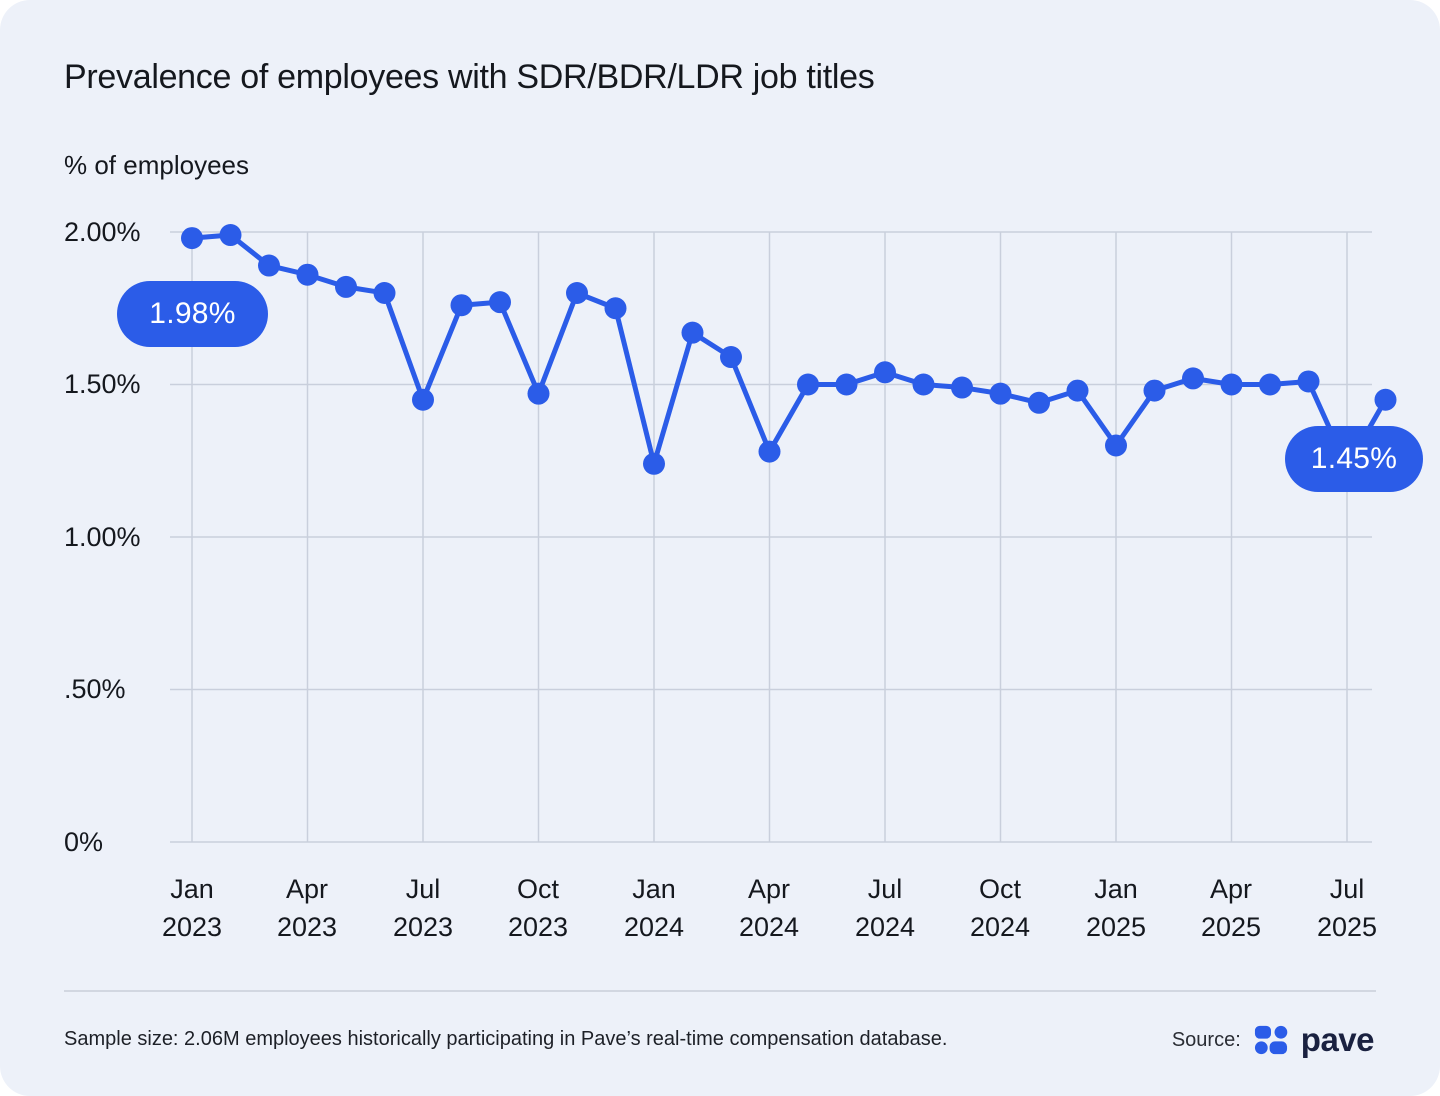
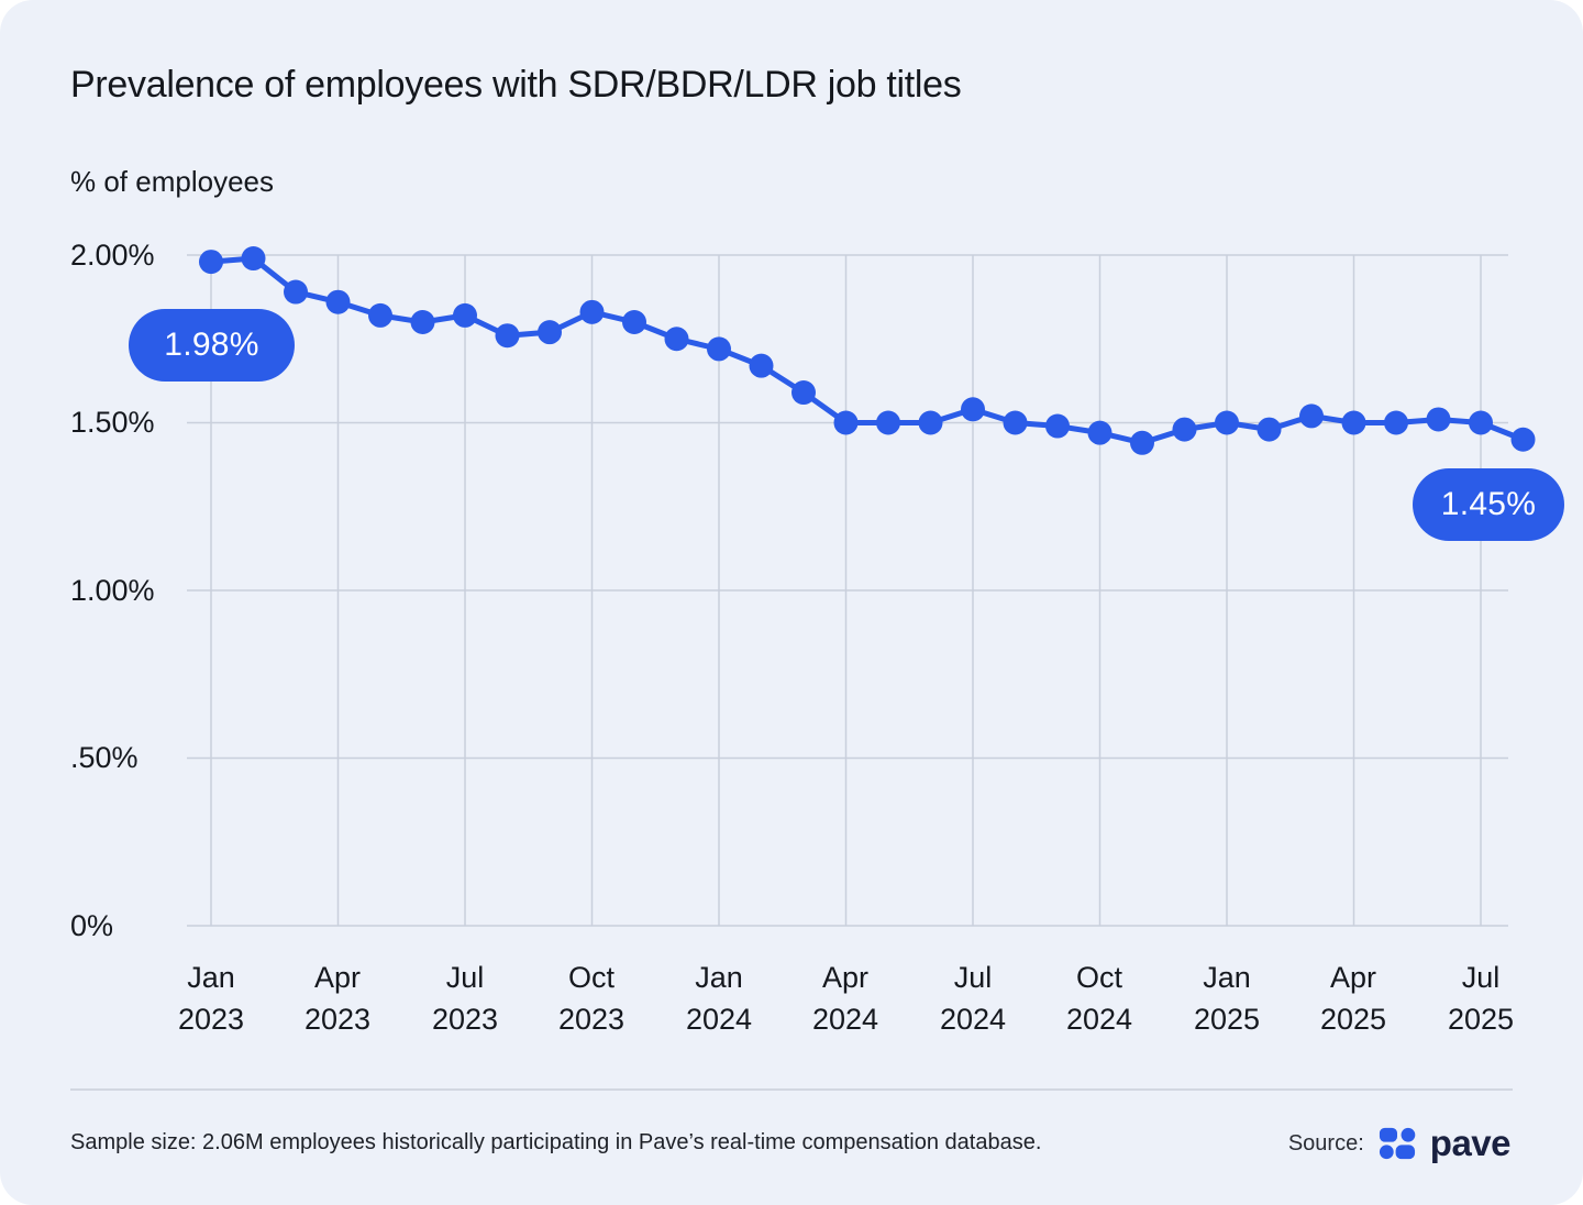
Jul 2023: 1.45% -> 1.82%
Oct 2023: 1.47% -> 1.83%
Jan 2024: 1.24% -> 1.72%
Apr 2024: 1.28% -> 1.50%
Jan 2025: 1.30% -> 1.50%
Jul 2025: 1.23% -> 1.50%
